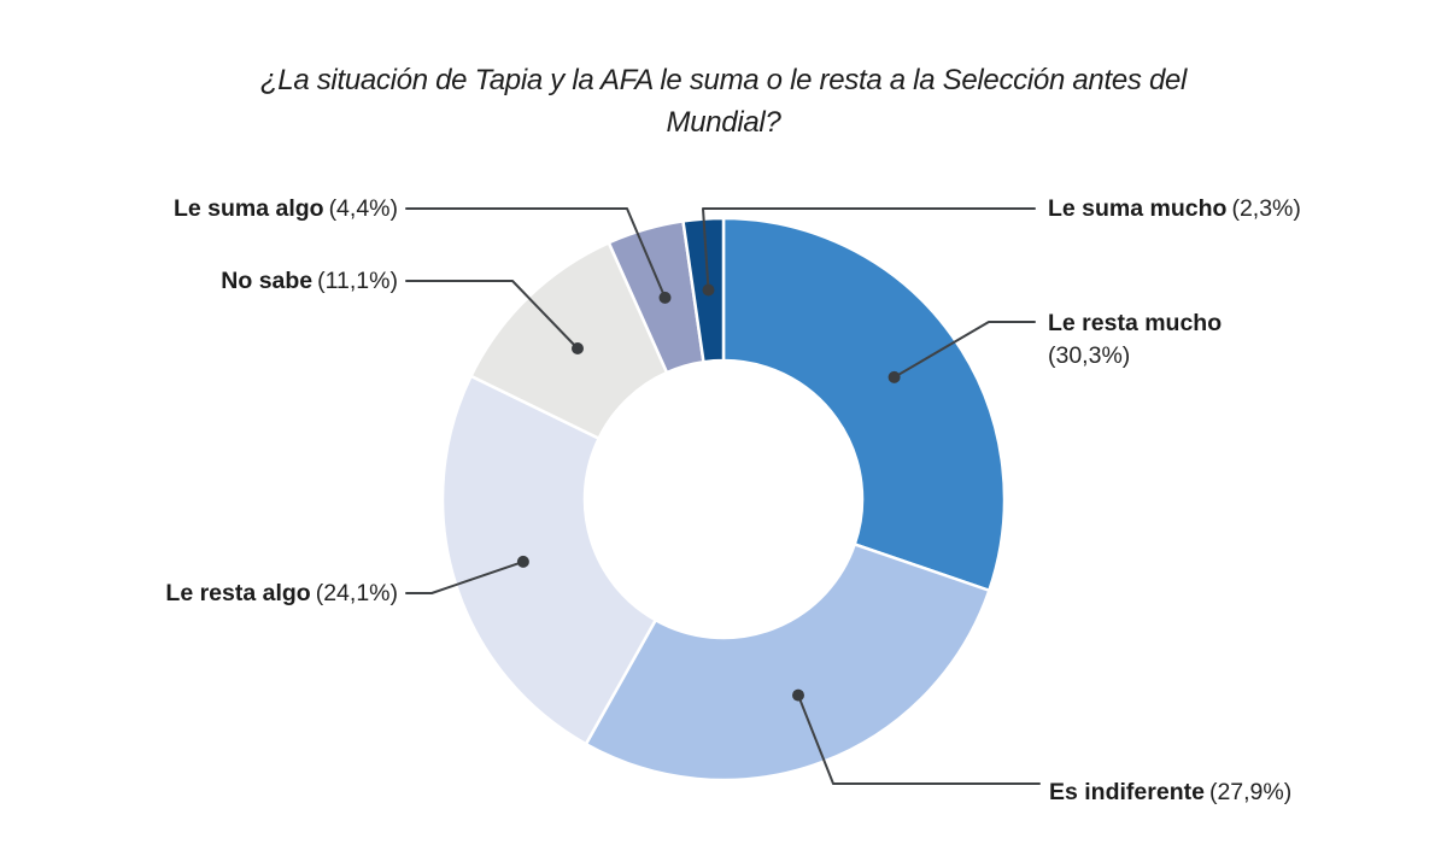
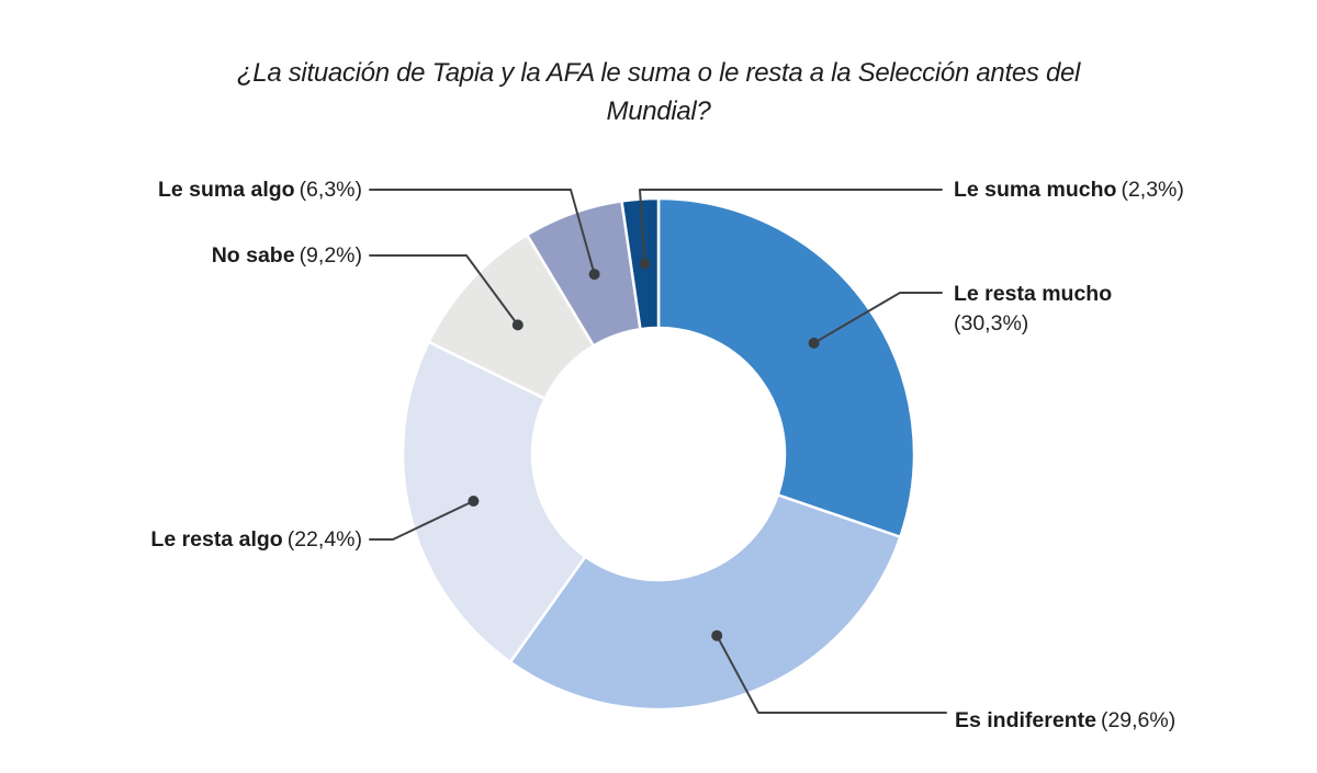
Es indiferente: 27,9% -> 29,6%
Le resta algo: 24,1% -> 22,4%
No sabe: 11,1% -> 9,2%
Le suma algo: 4,4% -> 6,3%
